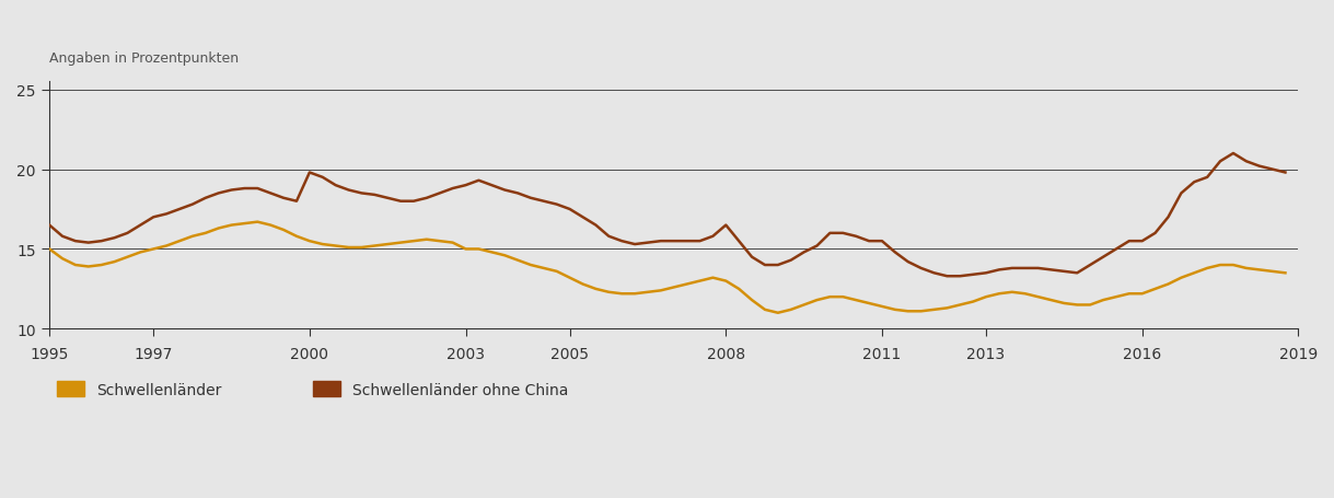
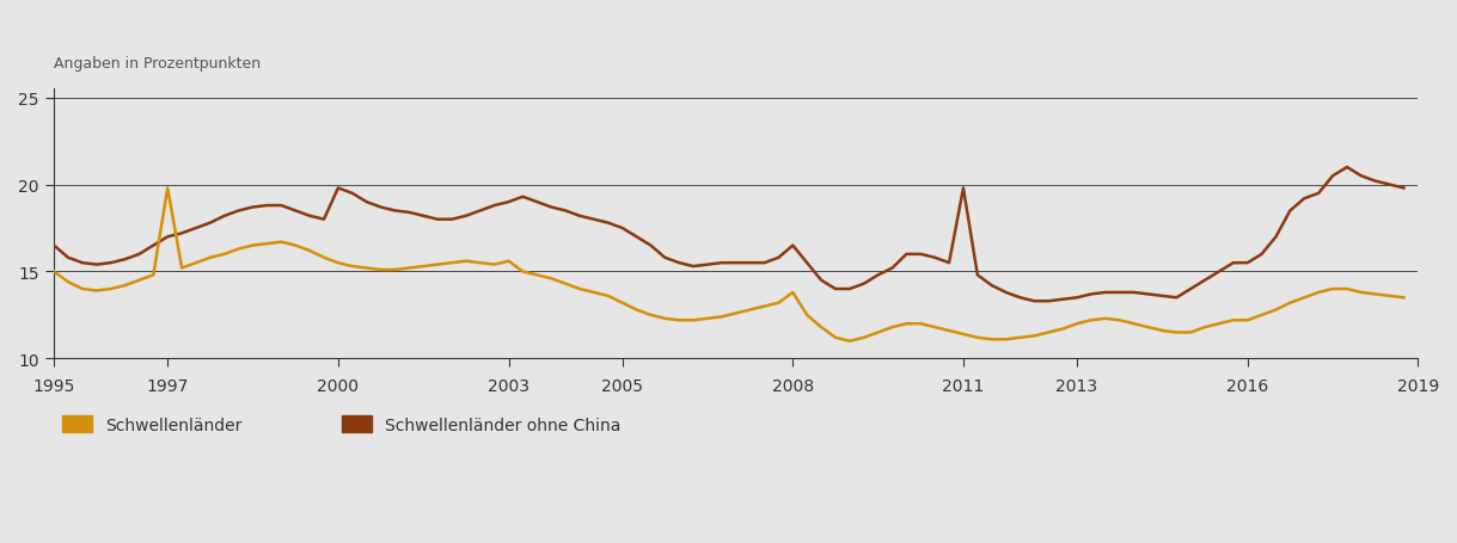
Schwellenländer/1997: 15.0 -> 19.8
Schwellenländer/2003: 15.0 -> 15.6
Schwellenländer/2008: 13.0 -> 13.8
Schwellenländer ohne China/2011: 15.5 -> 19.8
